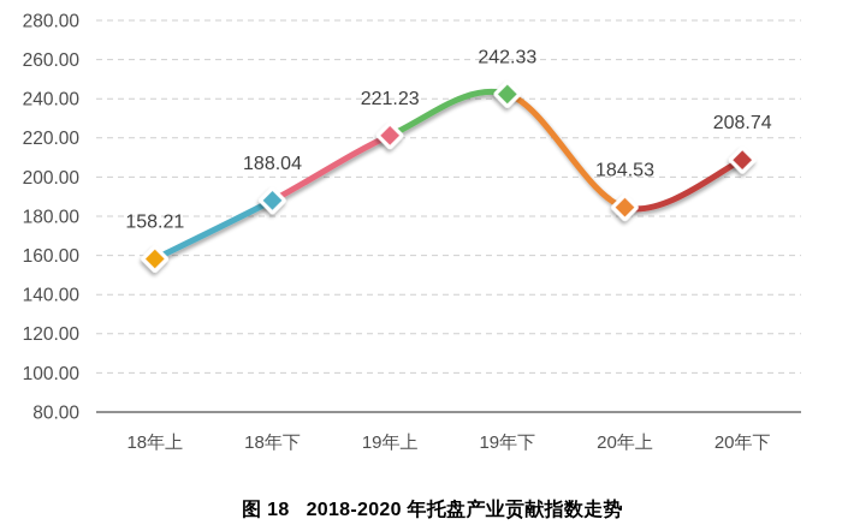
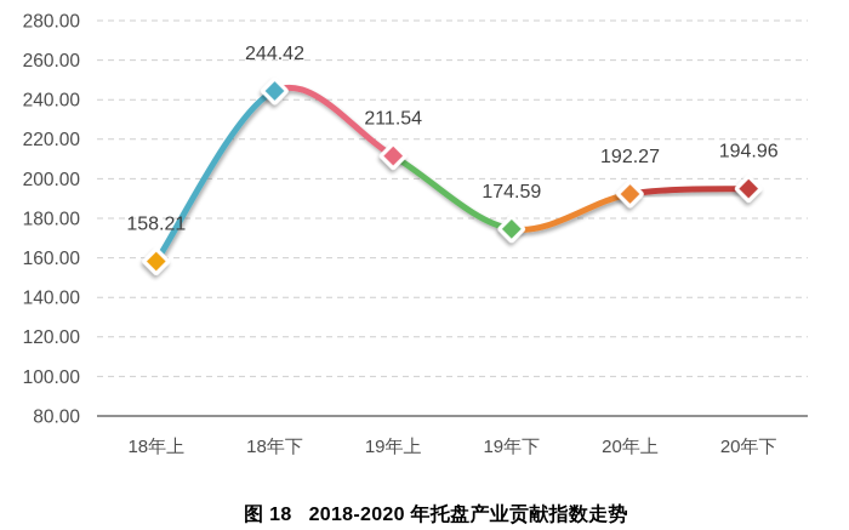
18年下: 188.04 -> 244.42
19年上: 221.23 -> 211.54
19年下: 242.33 -> 174.59
20年上: 184.53 -> 192.27
20年下: 208.74 -> 194.96
